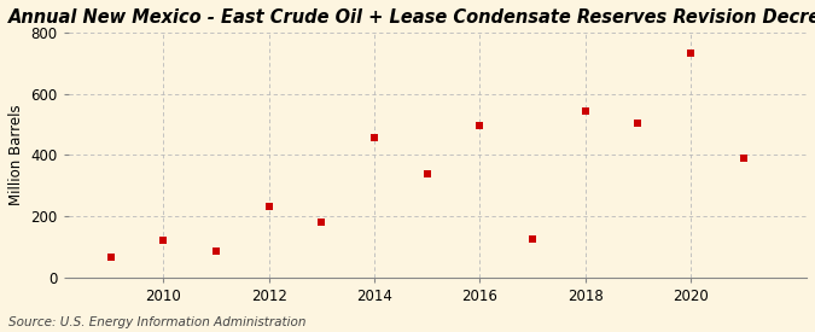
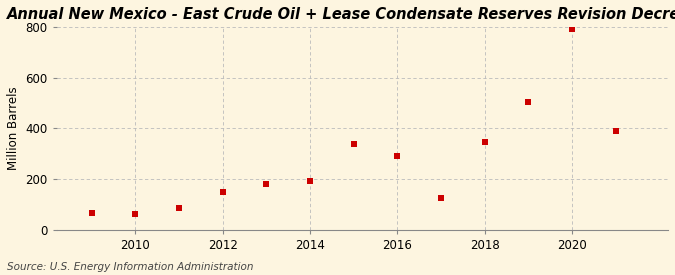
2010: 120 -> 60
2012: 230 -> 148
2014: 455 -> 192
2016: 495 -> 292
2018: 545 -> 348
2020: 735 -> 793
